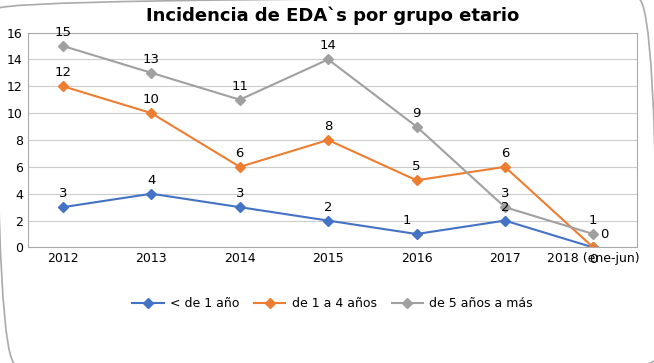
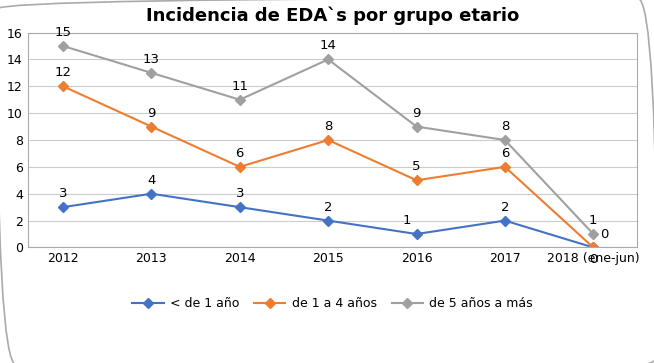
de 1 a 4 años/2013: 10 -> 9
de 5 años a más/2017: 3 -> 8
